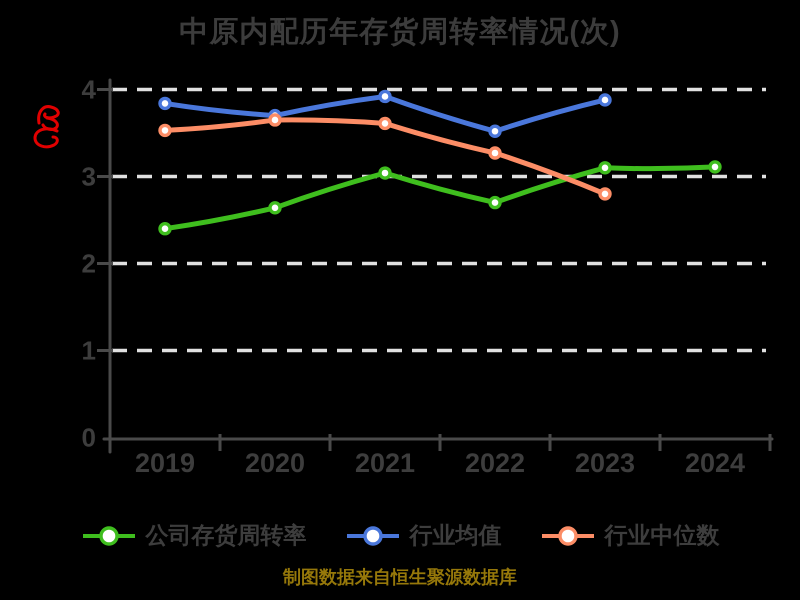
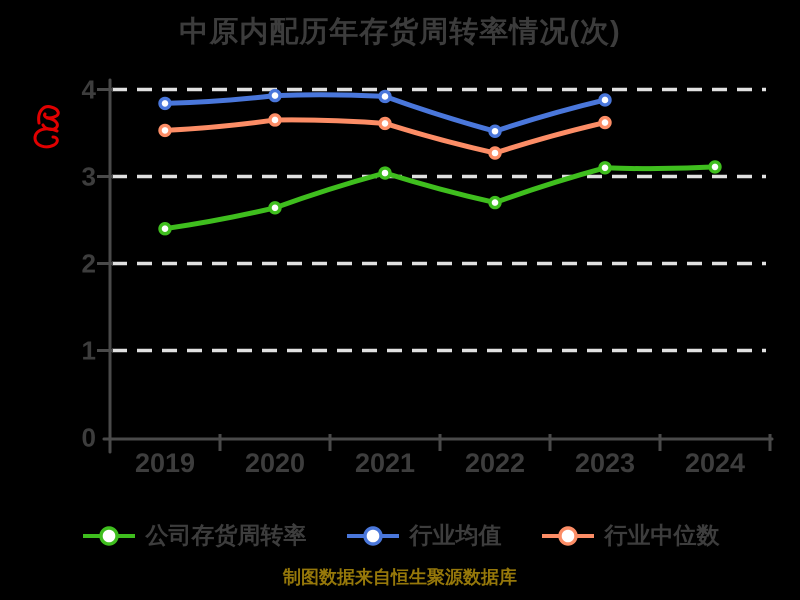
行业均值/2020: 3.7 -> 3.9
行业中位数/2023: 2.8 -> 3.6
